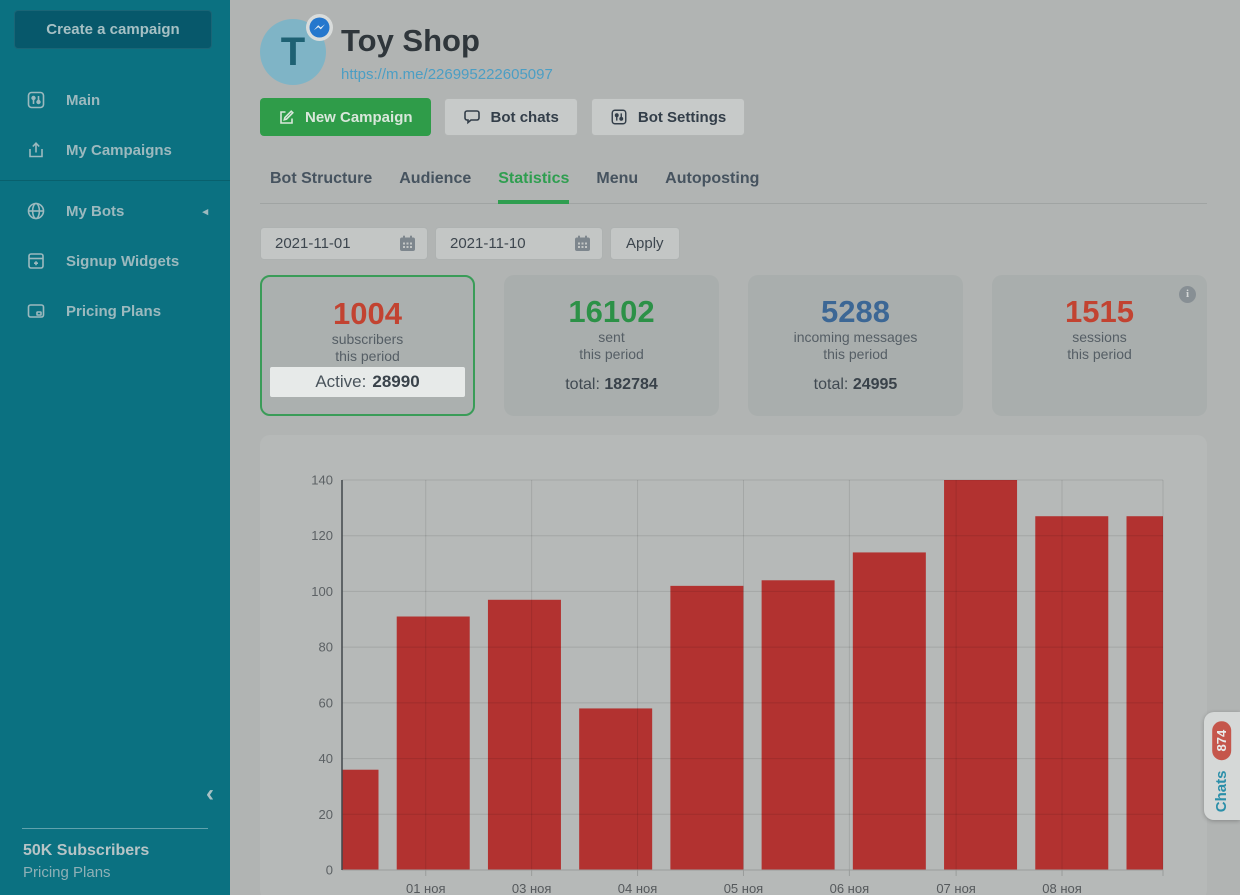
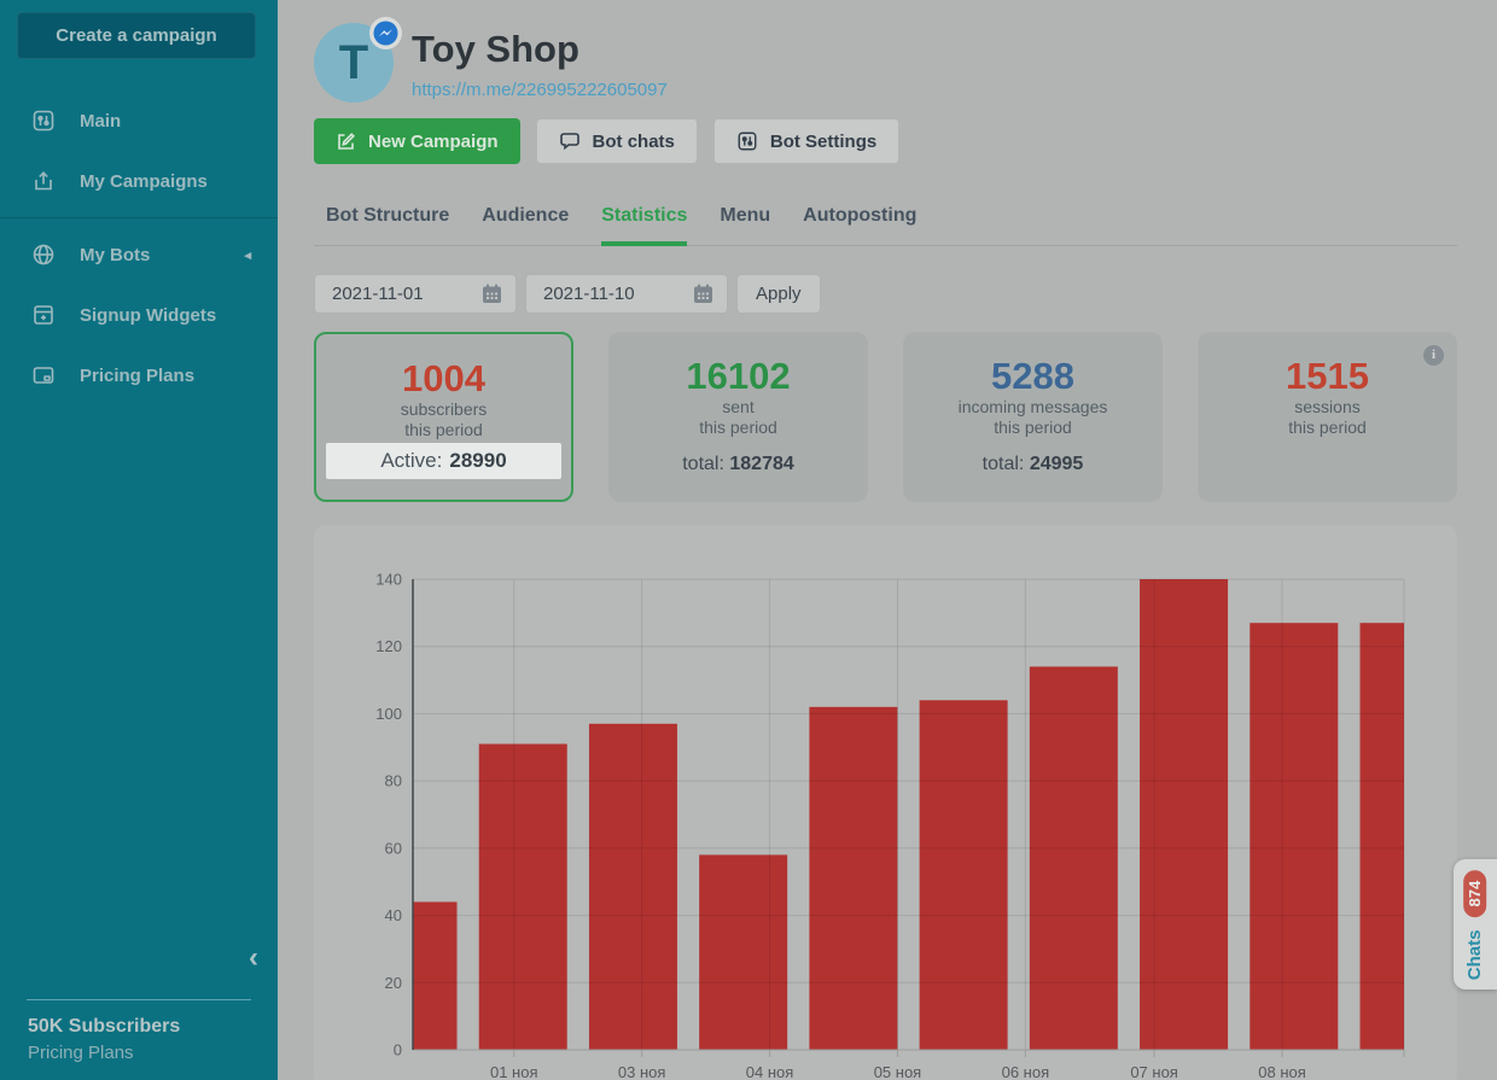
2021-11-01: 36 -> 44
